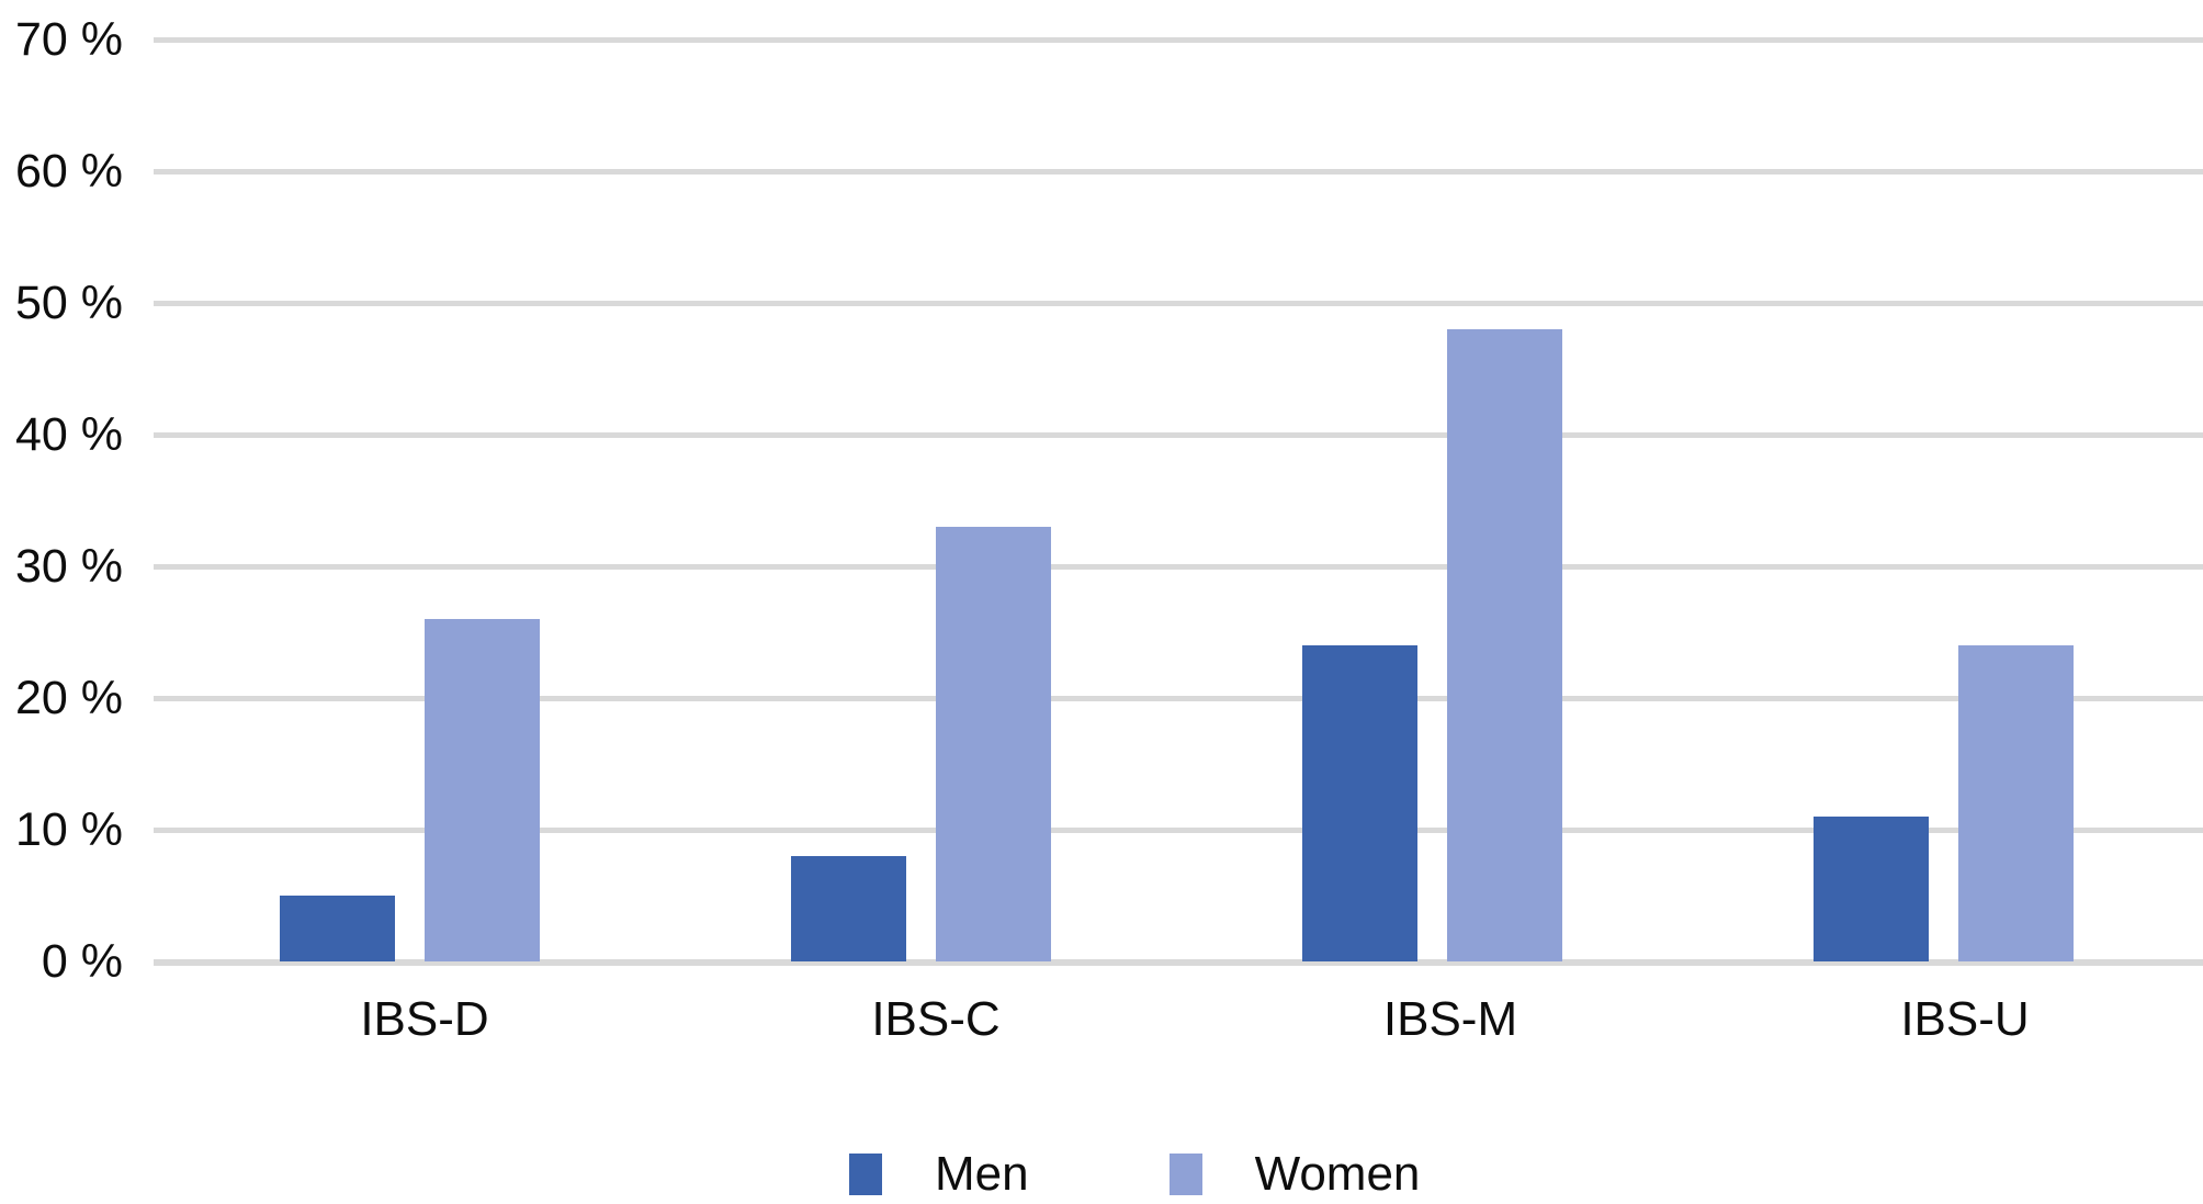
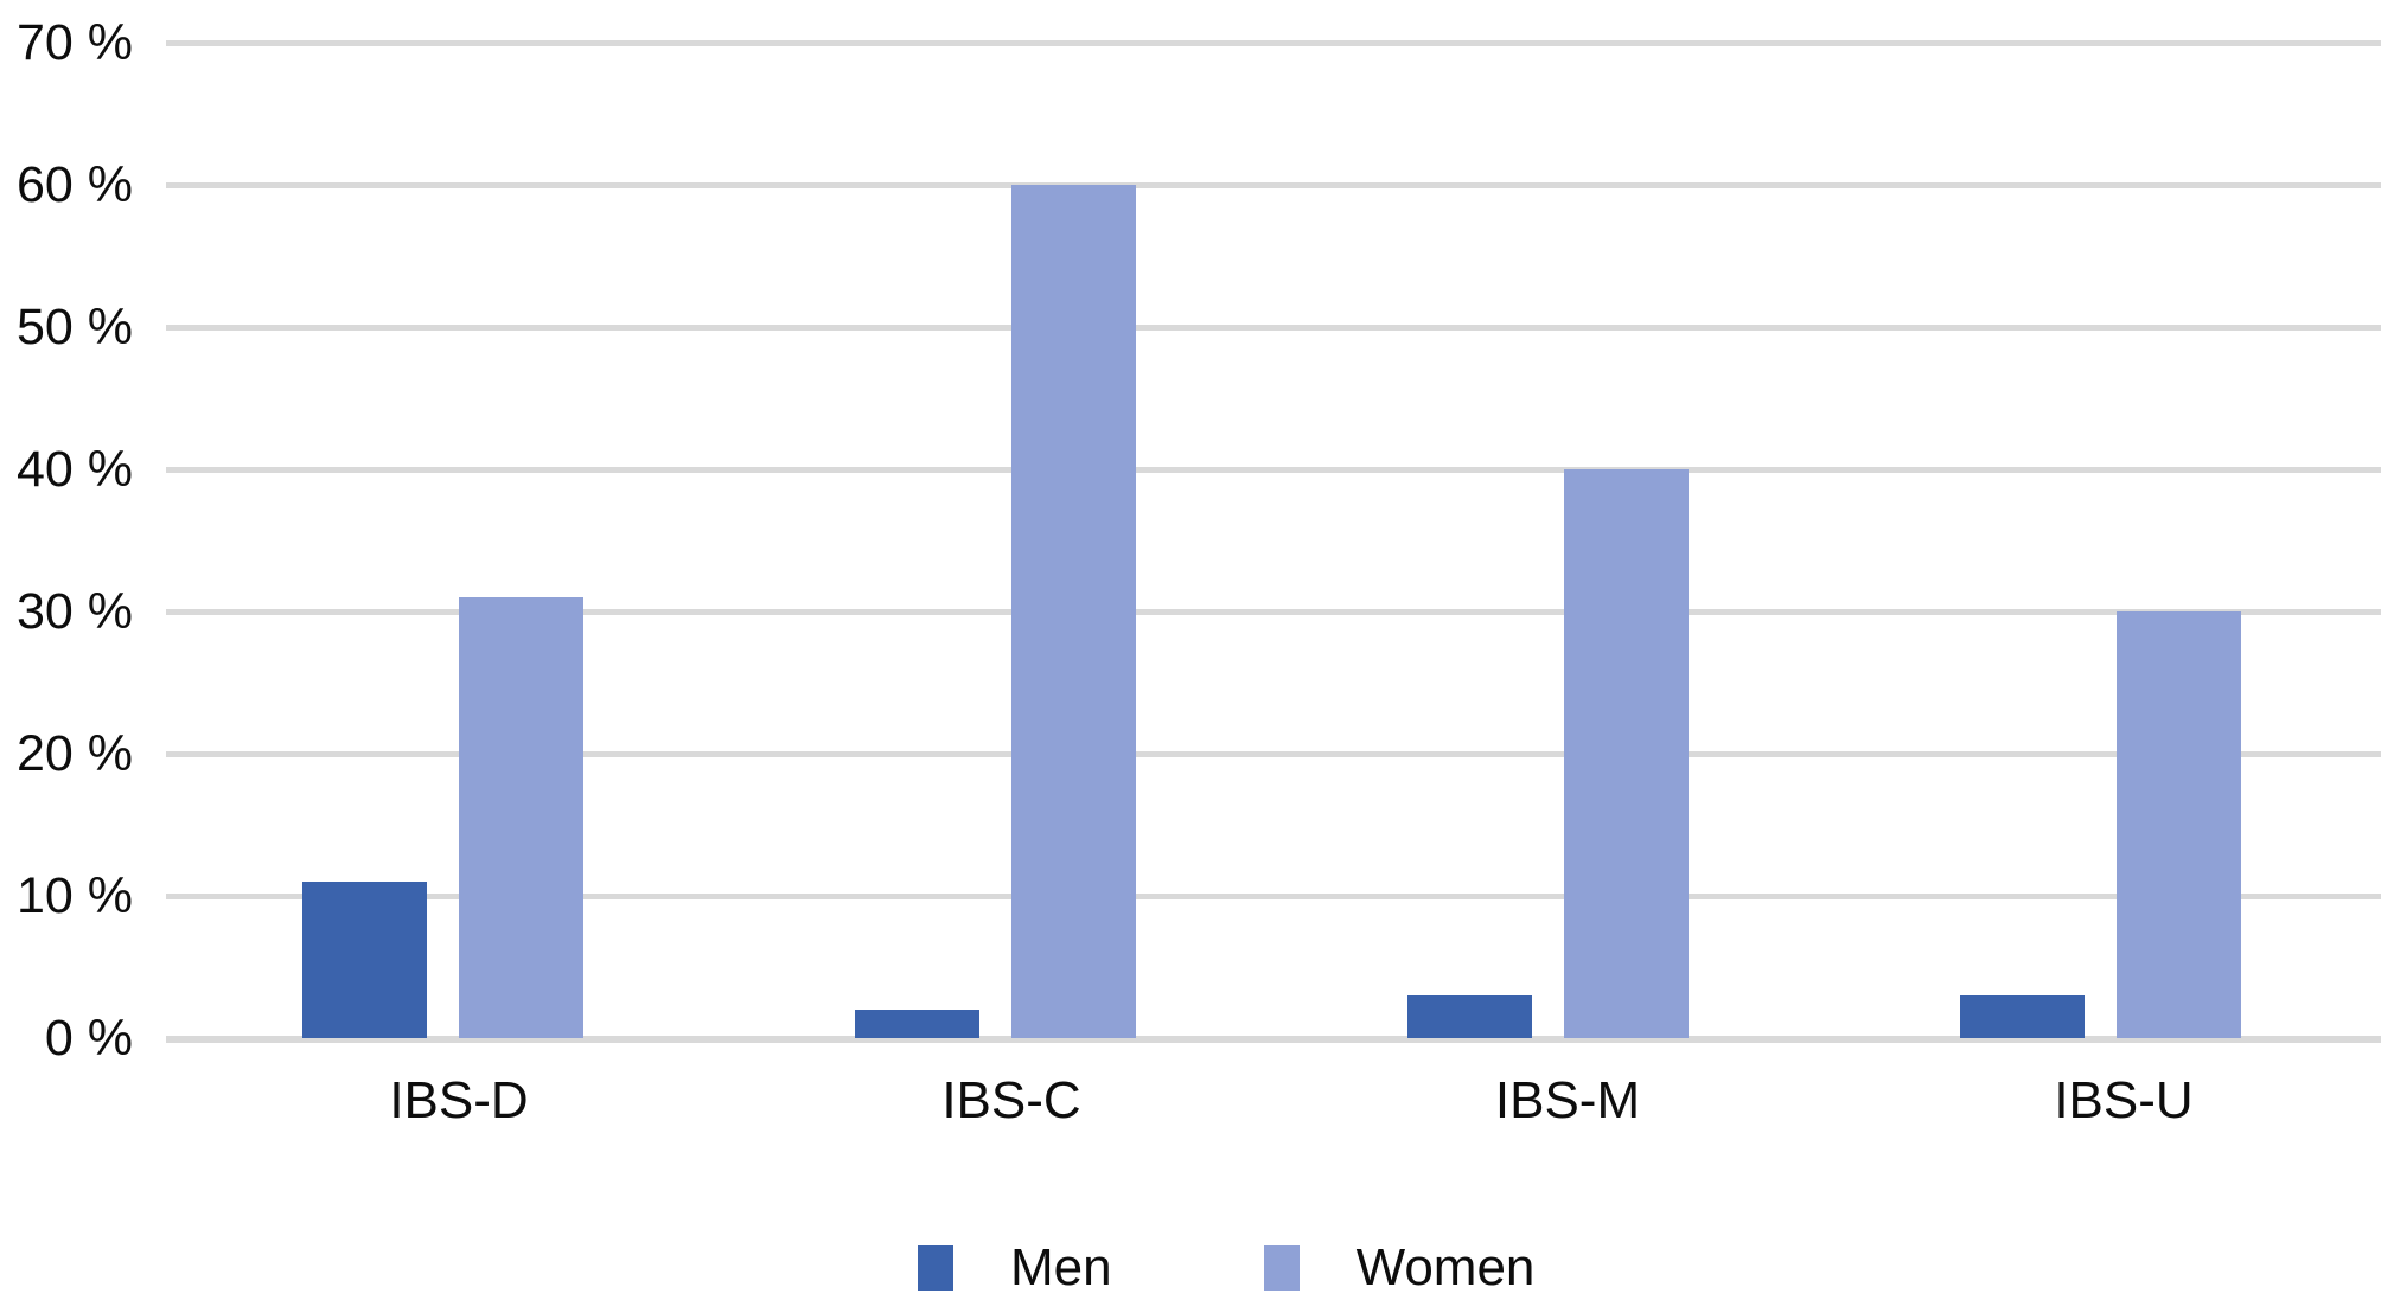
Men/IBS-D: 5% -> 11%
Women/IBS-D: 26% -> 31%
Men/IBS-C: 8% -> 2%
Women/IBS-C: 33% -> 60%
Men/IBS-M: 24% -> 3%
Women/IBS-M: 48% -> 40%
Men/IBS-U: 11% -> 3%
Women/IBS-U: 24% -> 30%
